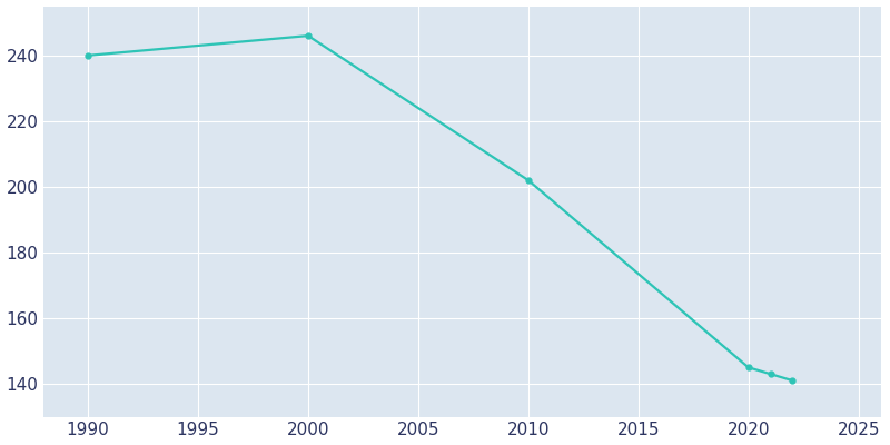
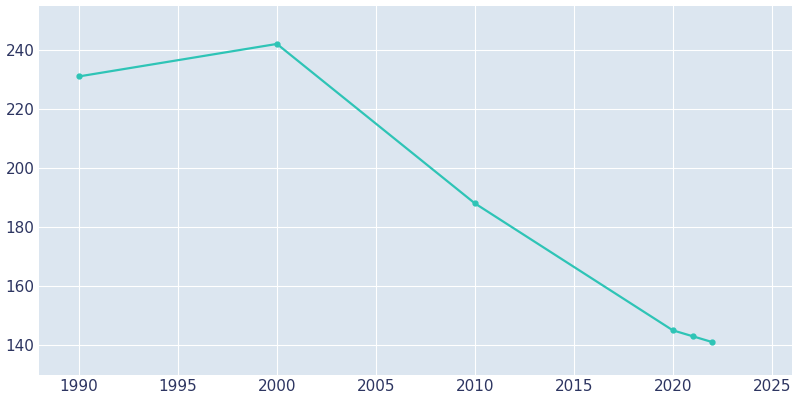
1990: 240 -> 231
2000: 246 -> 242
2010: 202 -> 188
